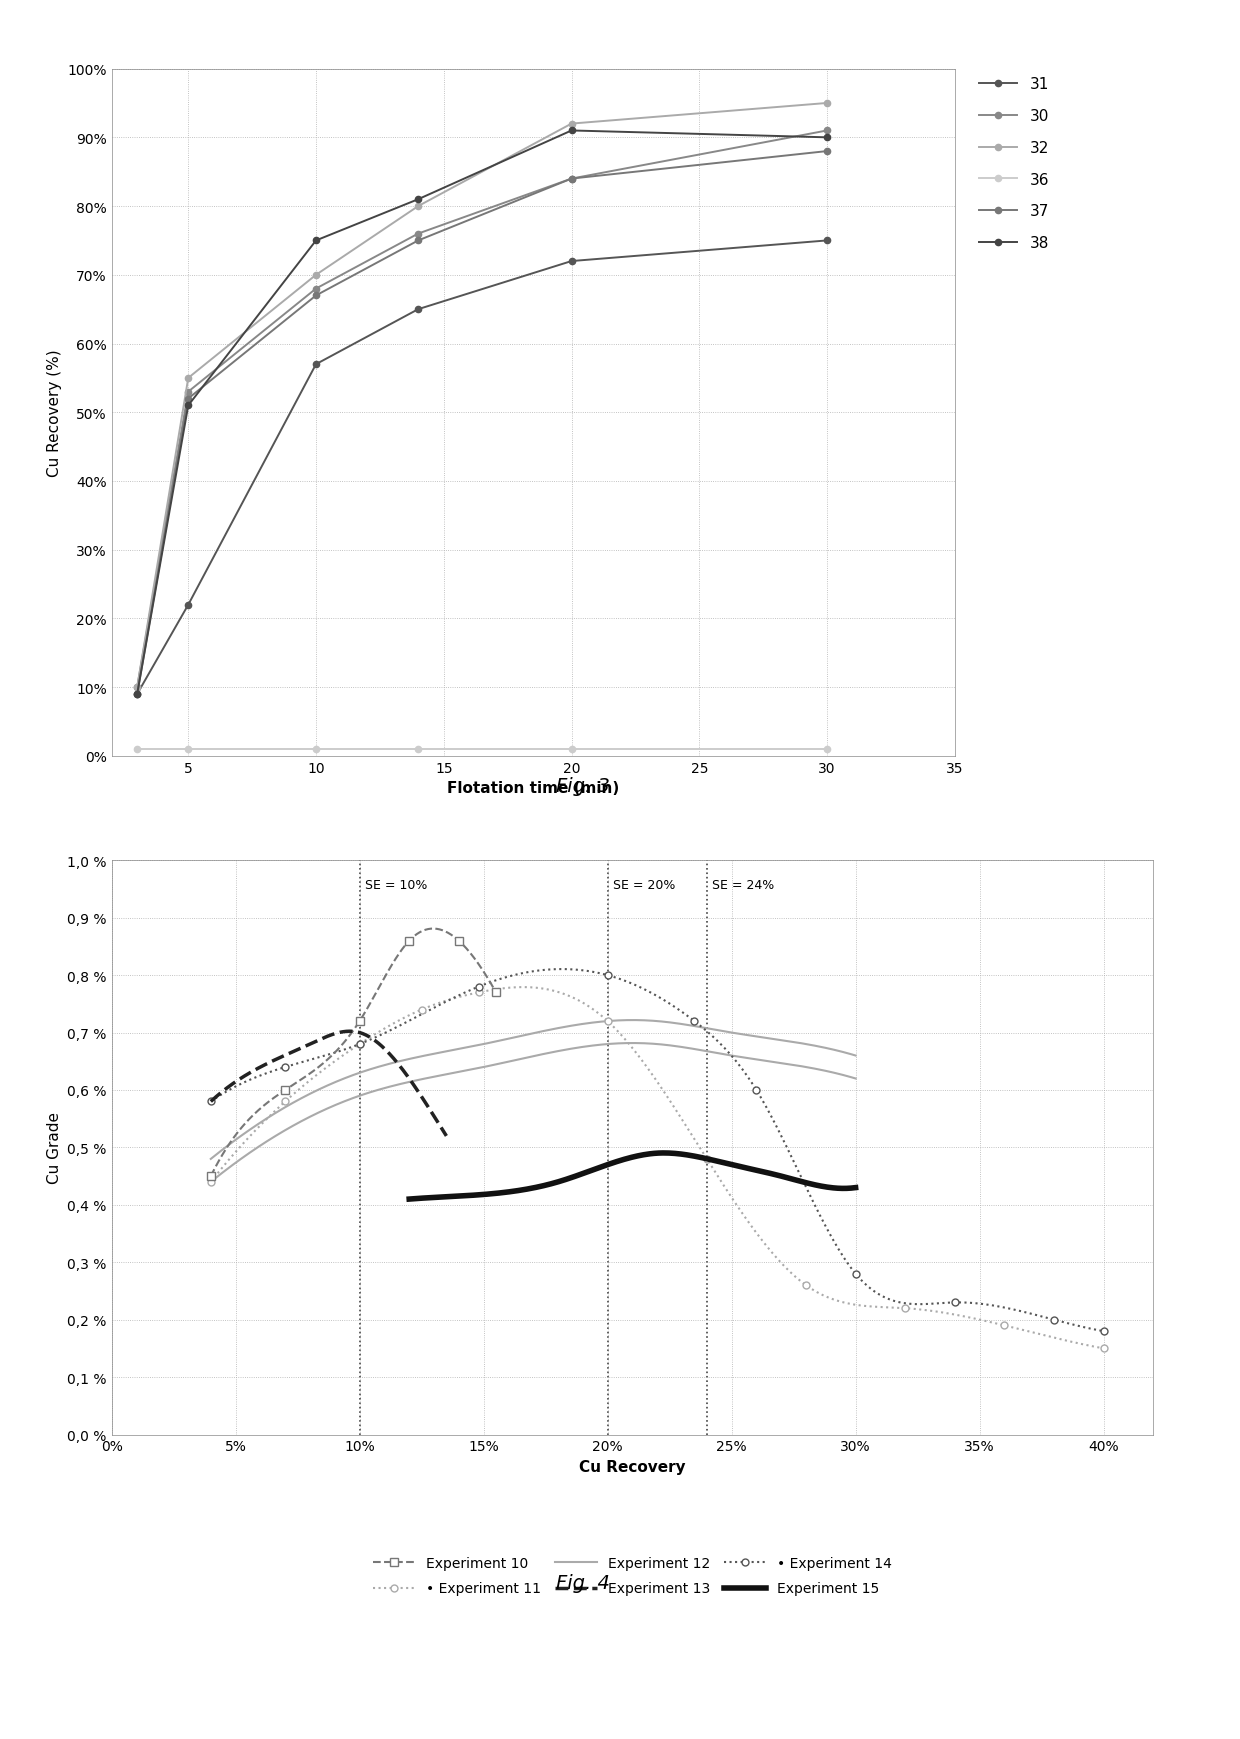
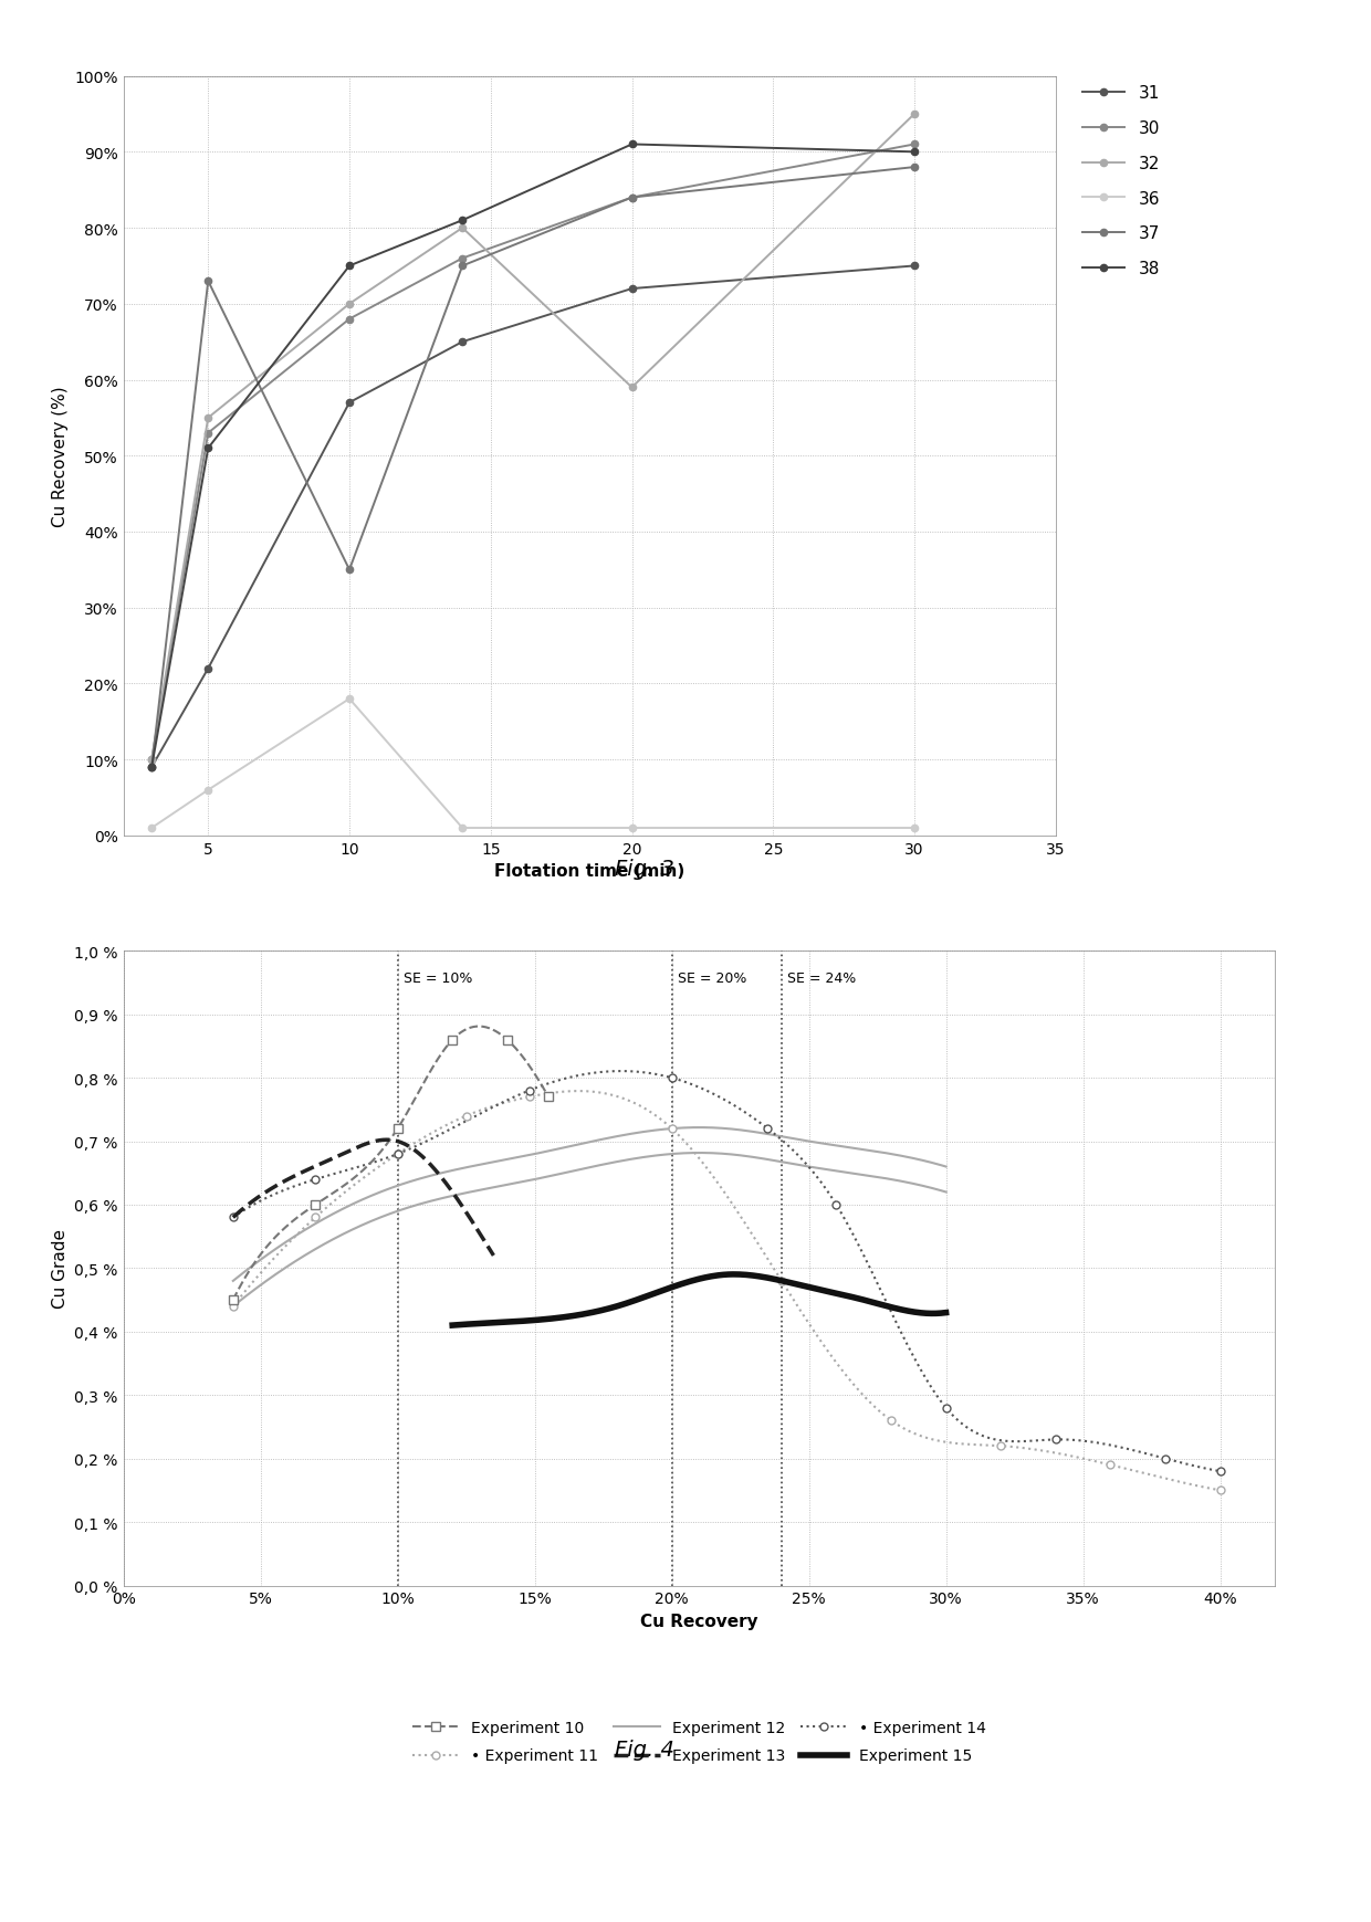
36/5: 1% -> 6%
37/5: 52% -> 73%
36/10: 1% -> 18%
37/10: 67% -> 35%
32/20: 92% -> 59%
